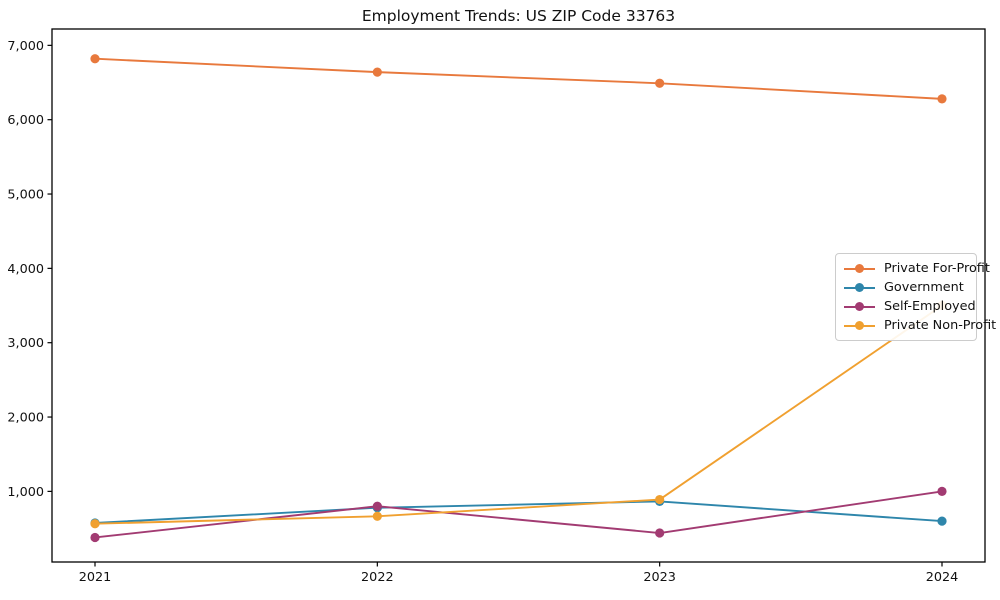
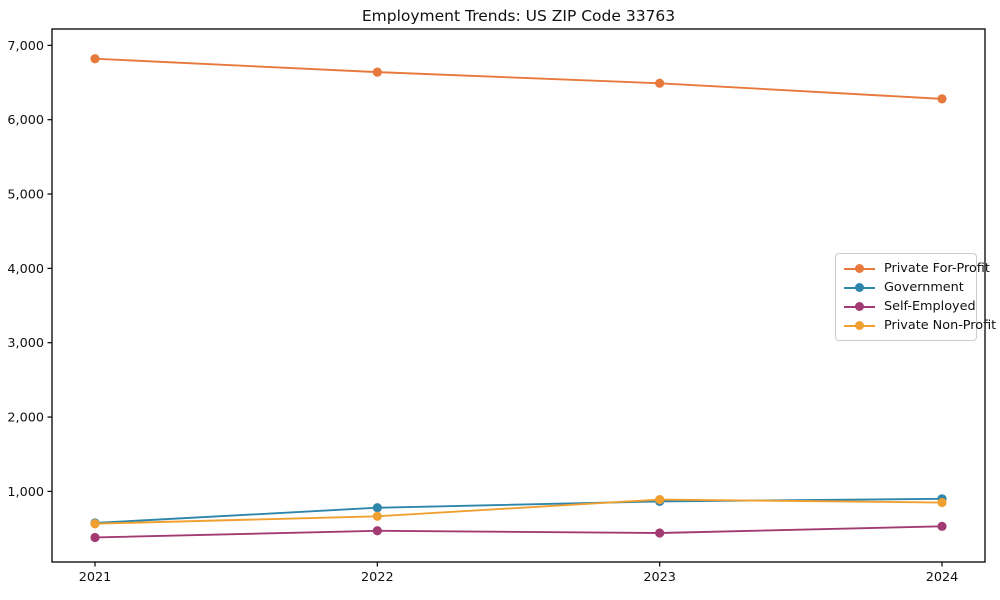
Self-Employed/2022: 800 -> 500
Government/2024: 600 -> 900
Self-Employed/2024: 1000 -> 500
Private Non-Profit/2024: 3500 -> 800
